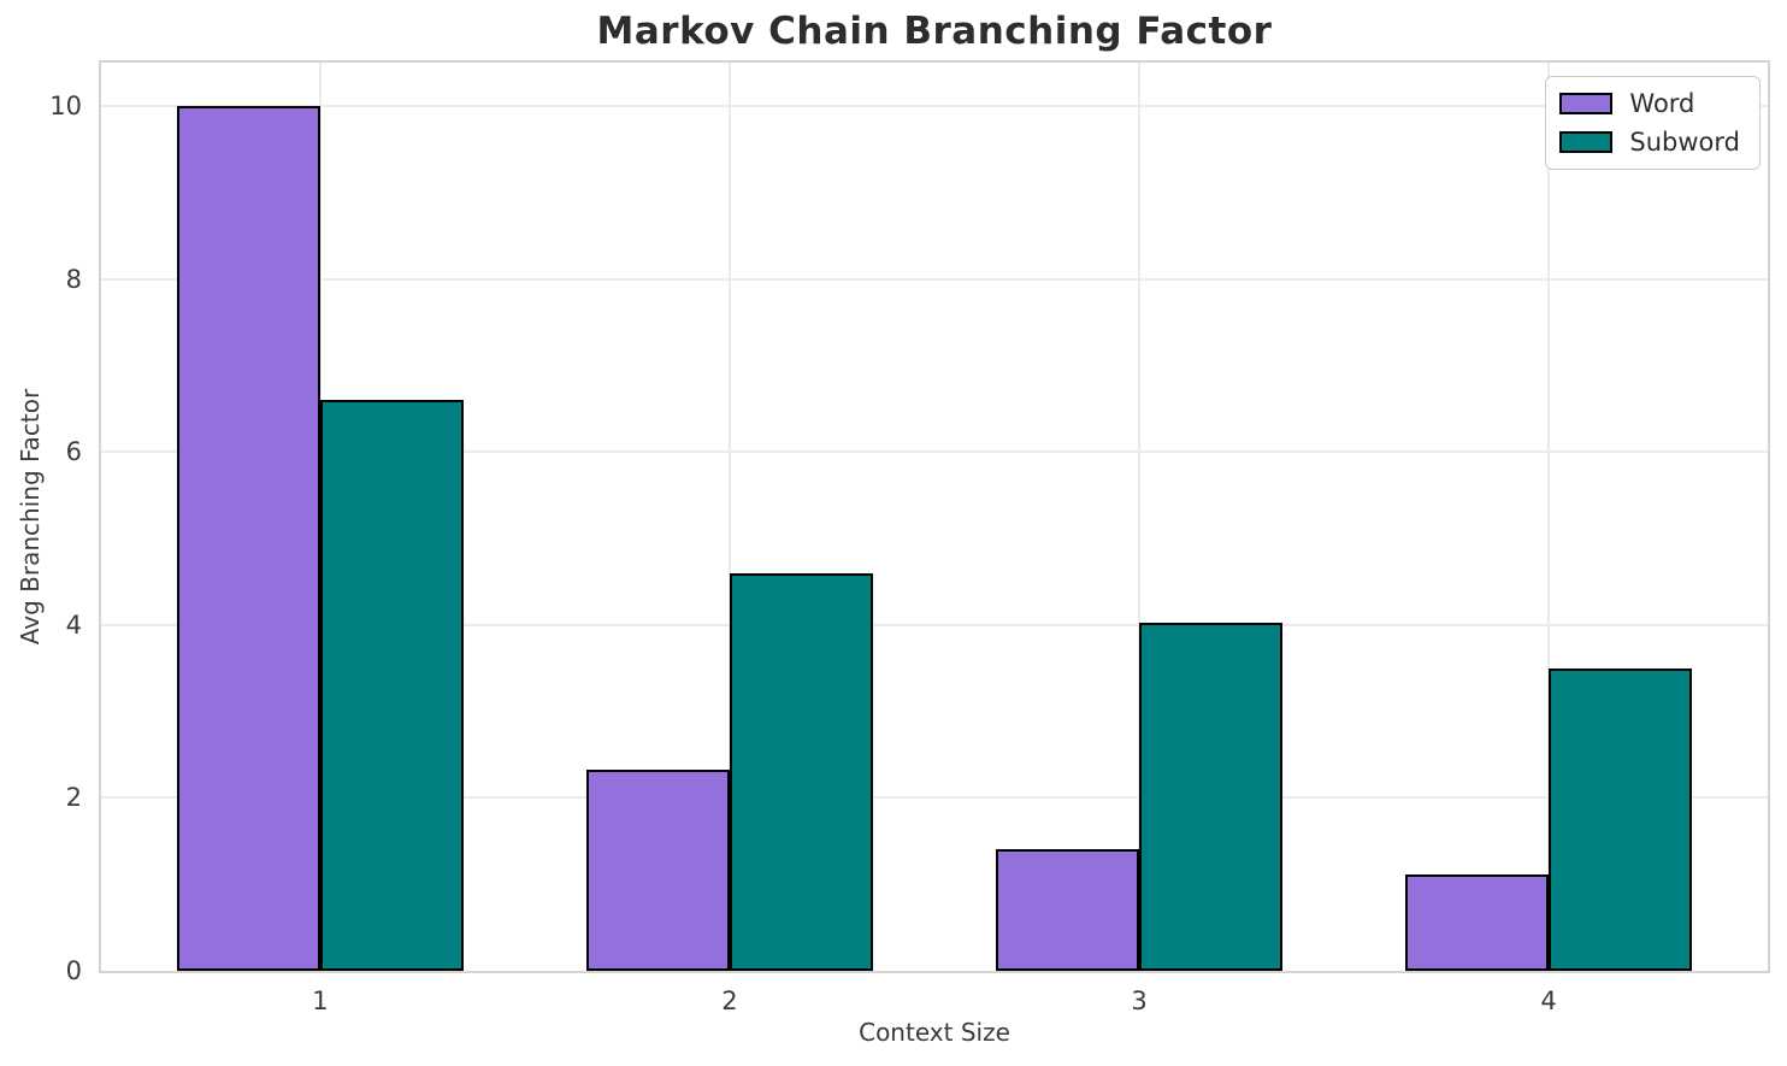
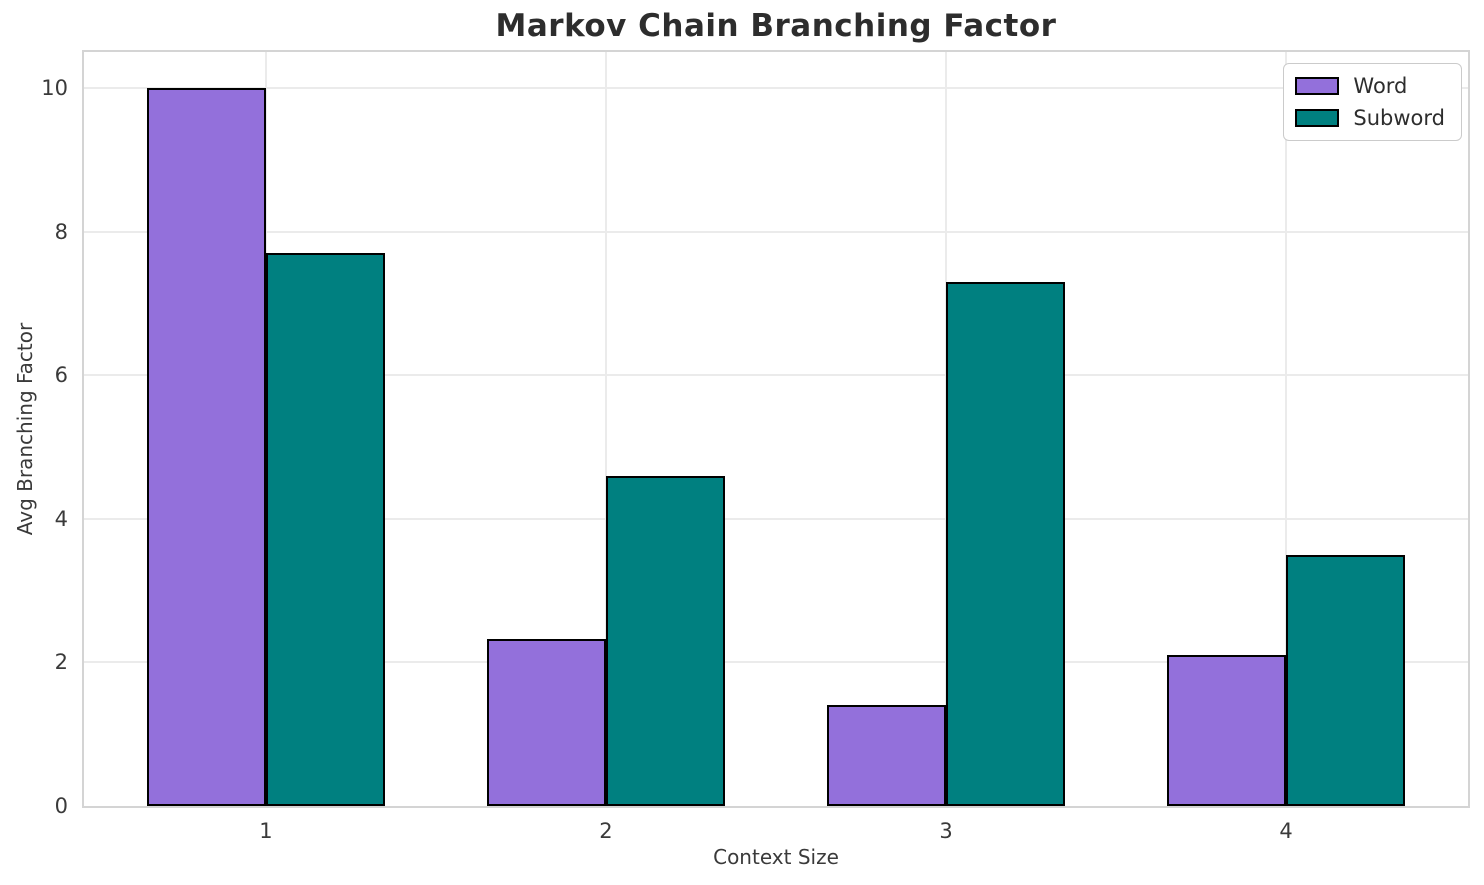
Subword/1: 6.6 -> 7.7
Subword/3: 4.0 -> 7.3
Word/4: 1.1 -> 2.1
